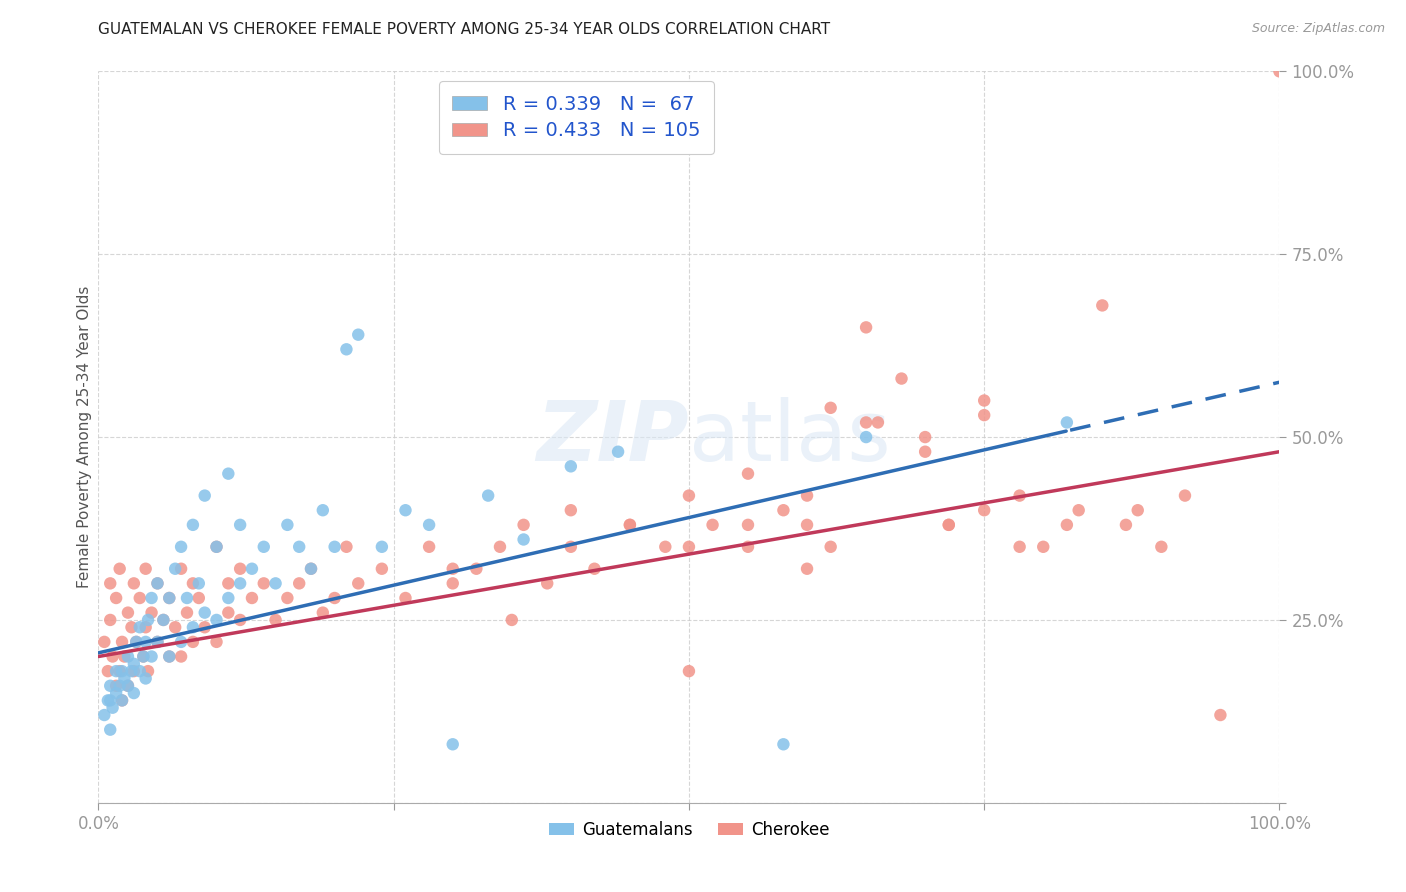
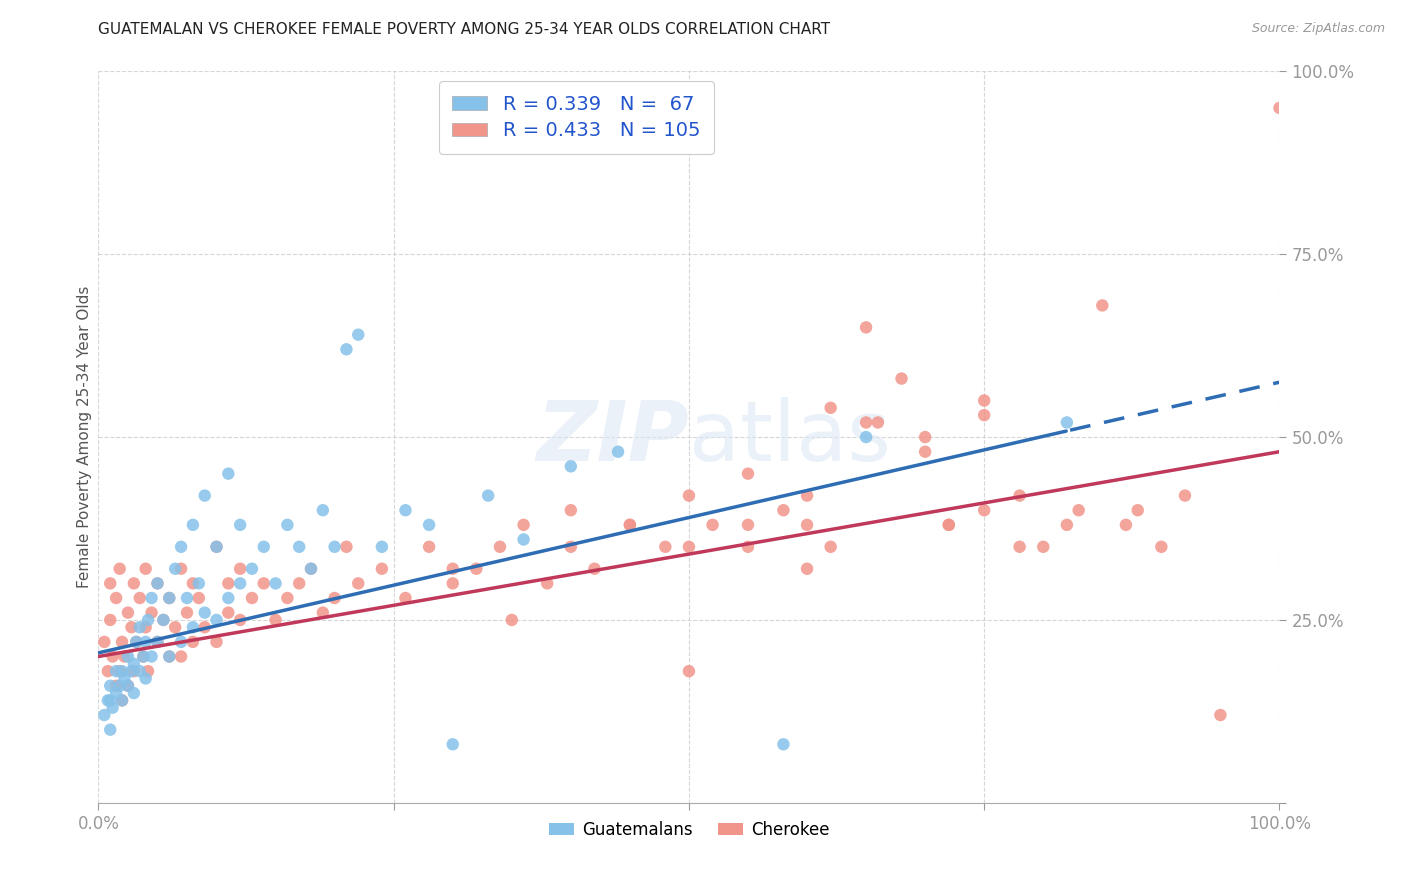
Cherokee/100.0%: 100% -> 95%
